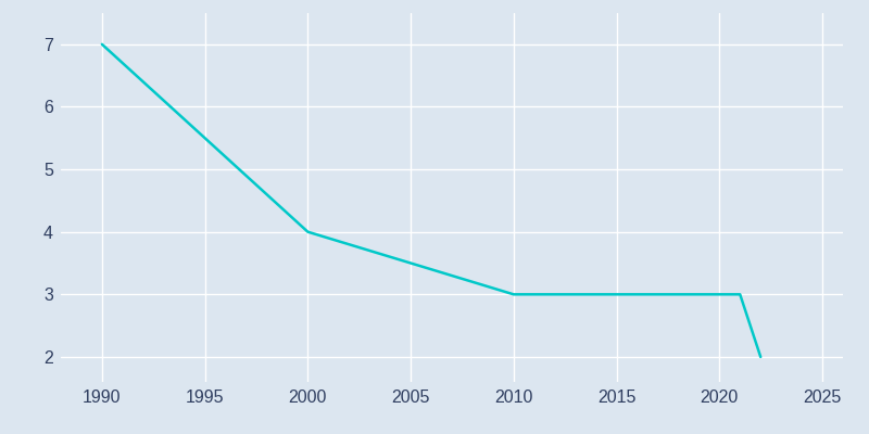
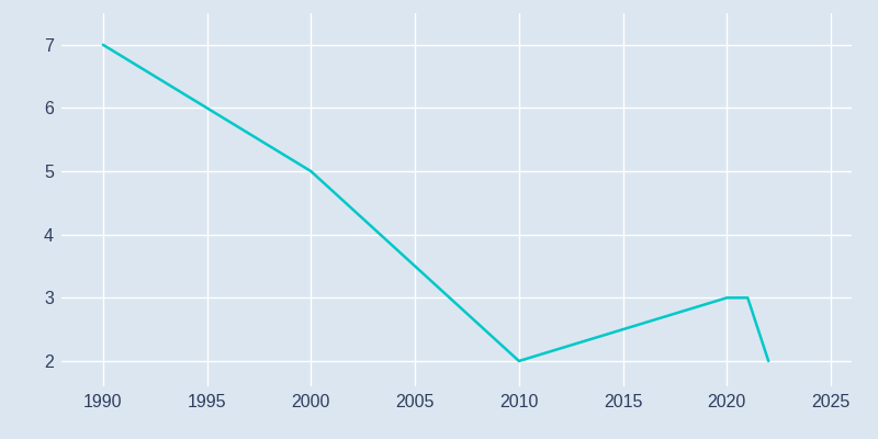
2000: 4 -> 5
2010: 3 -> 2
